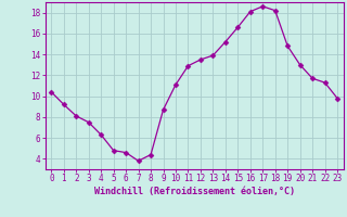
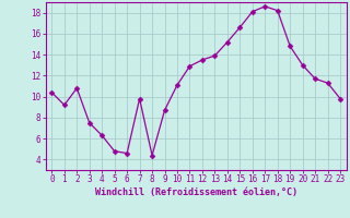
2: 8.1 -> 10.8
7: 3.8 -> 9.8
